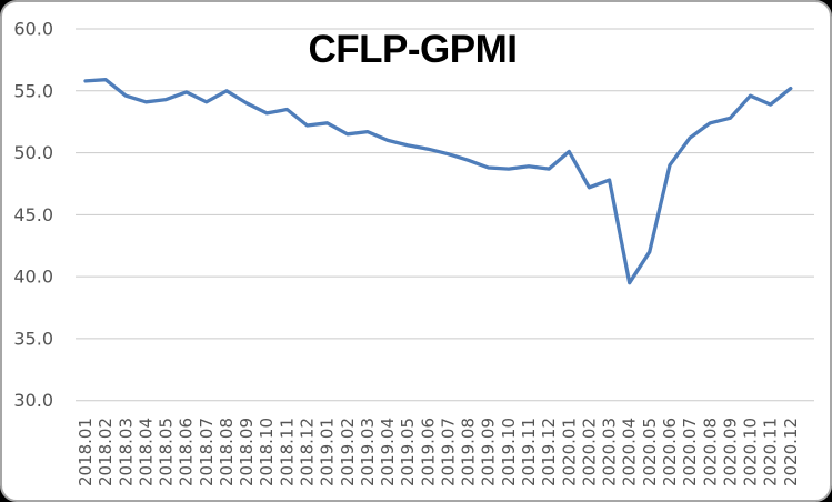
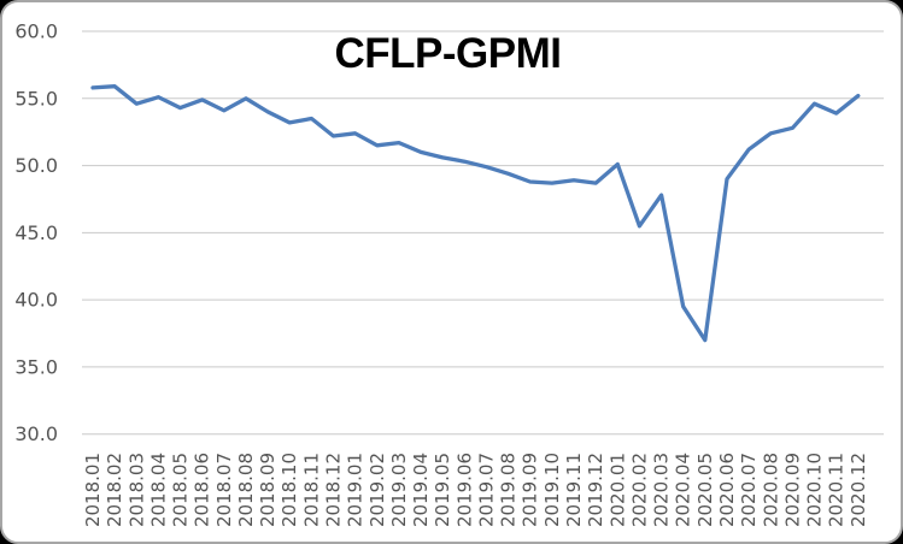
2018.04: 54.1 -> 55.1
2020.02: 47.2 -> 45.5
2020.05: 42.0 -> 37.0
